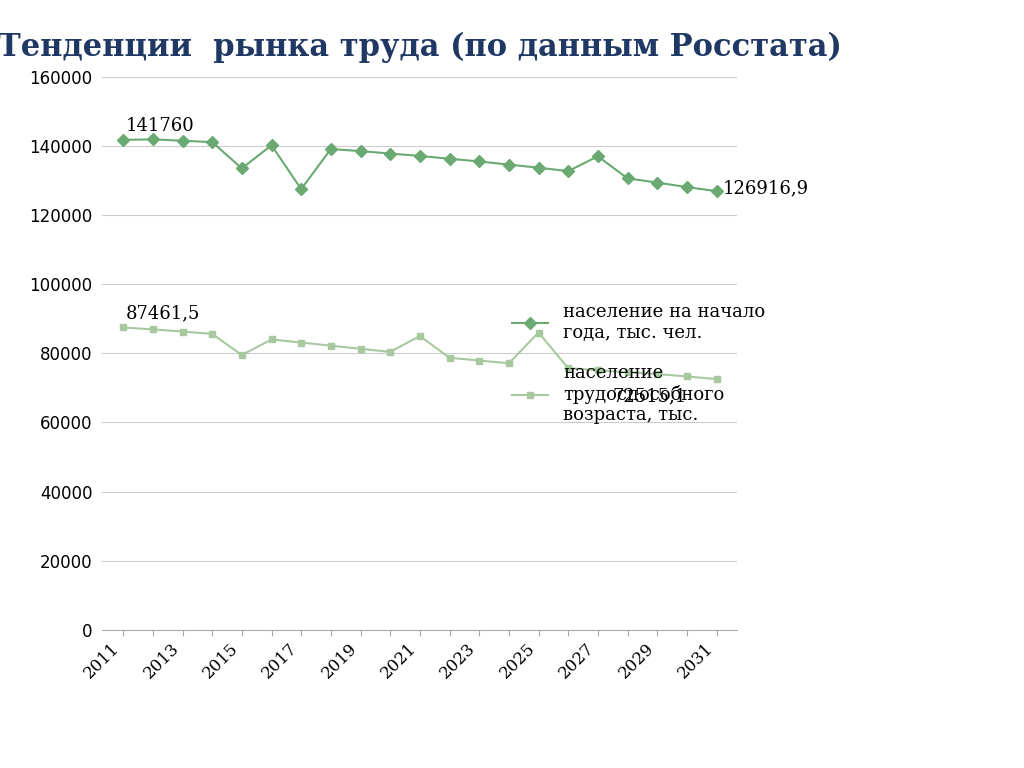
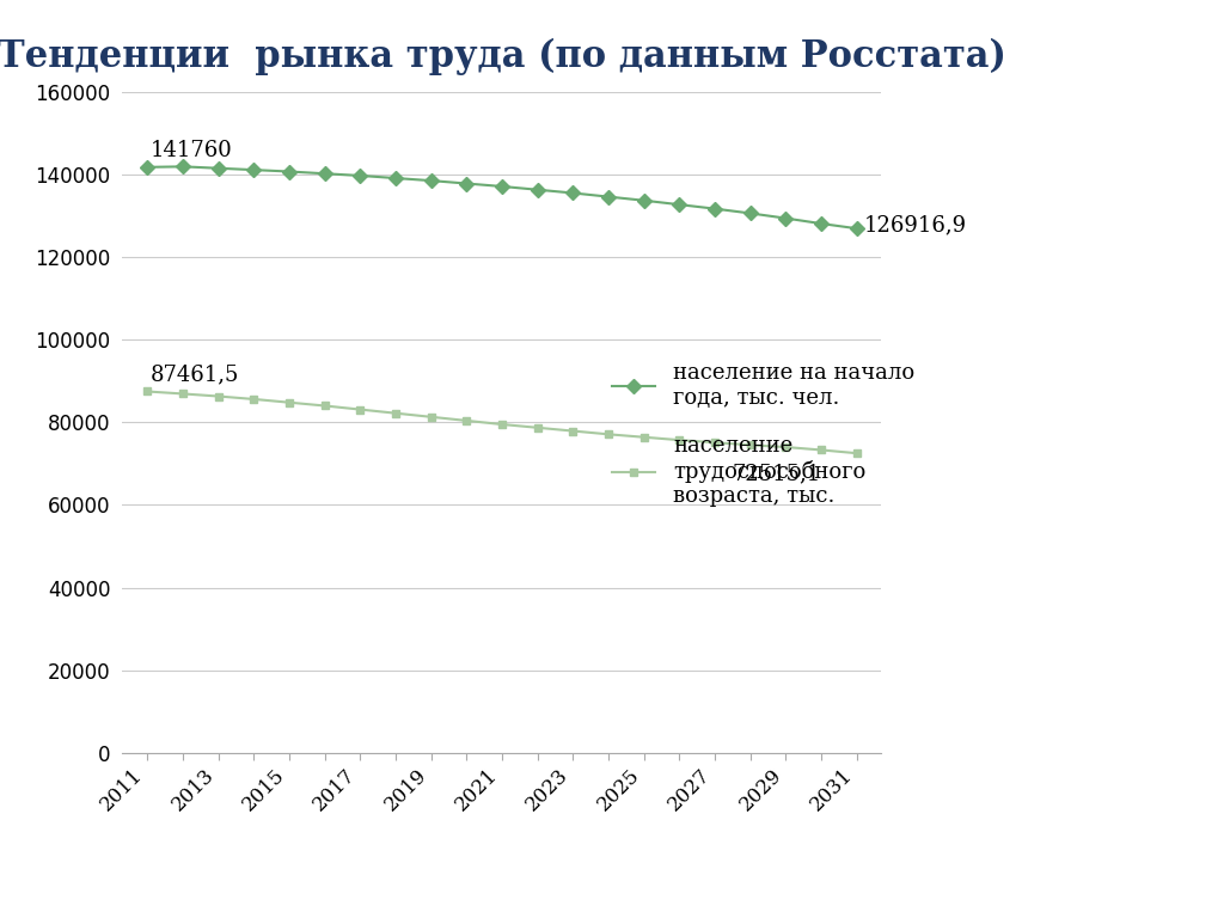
население на начало года, тыс. чел./2015: 133500 -> 140700
население трудоспособного возраста, тыс./2015: 79500 -> 84800
население на начало года, тыс. чел./2017: 127500 -> 139700
население трудоспособного возраста, тыс./2021: 85000 -> 79500
население трудоспособного возраста, тыс./2025: 86000 -> 76400
население на начало года, тыс. чел./2027: 137000 -> 131700
